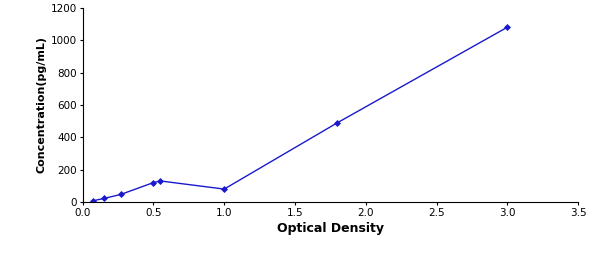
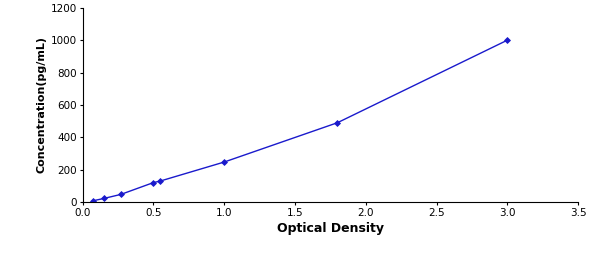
1.0: 80 -> 250
3.0: 1080 -> 1000
